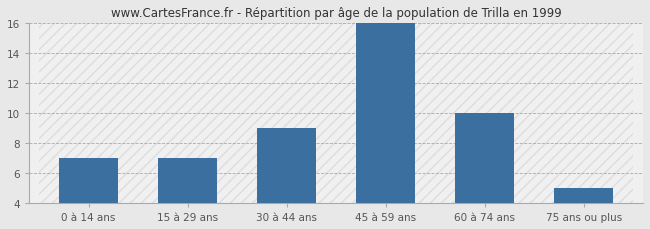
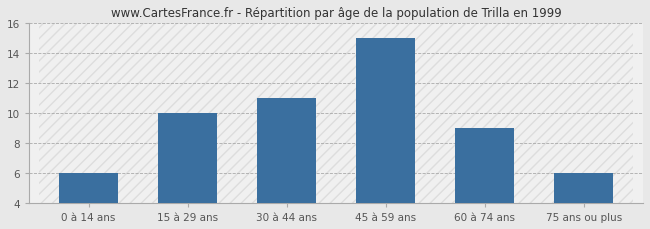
0 à 14 ans: 7 -> 6
15 à 29 ans: 7 -> 10
30 à 44 ans: 9 -> 11
45 à 59 ans: 16 -> 15
60 à 74 ans: 10 -> 9
75 ans ou plus: 5 -> 6
